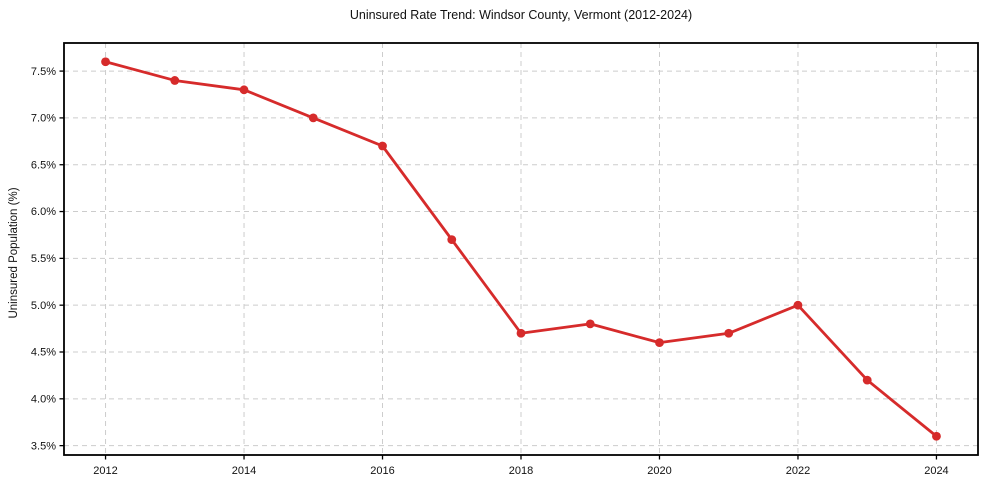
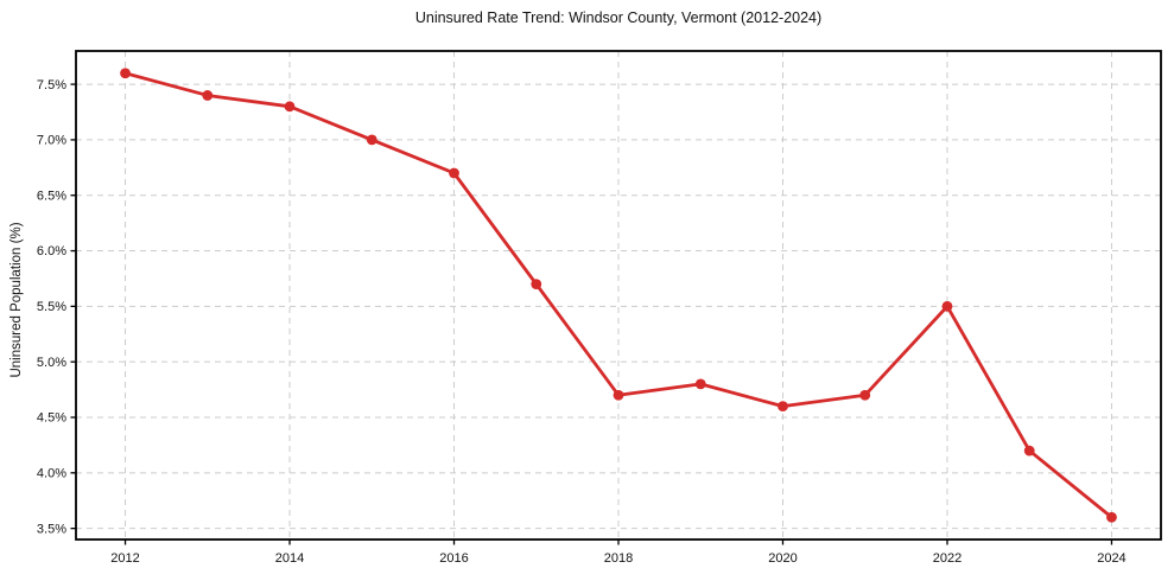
2022: 5.0% -> 5.5%
